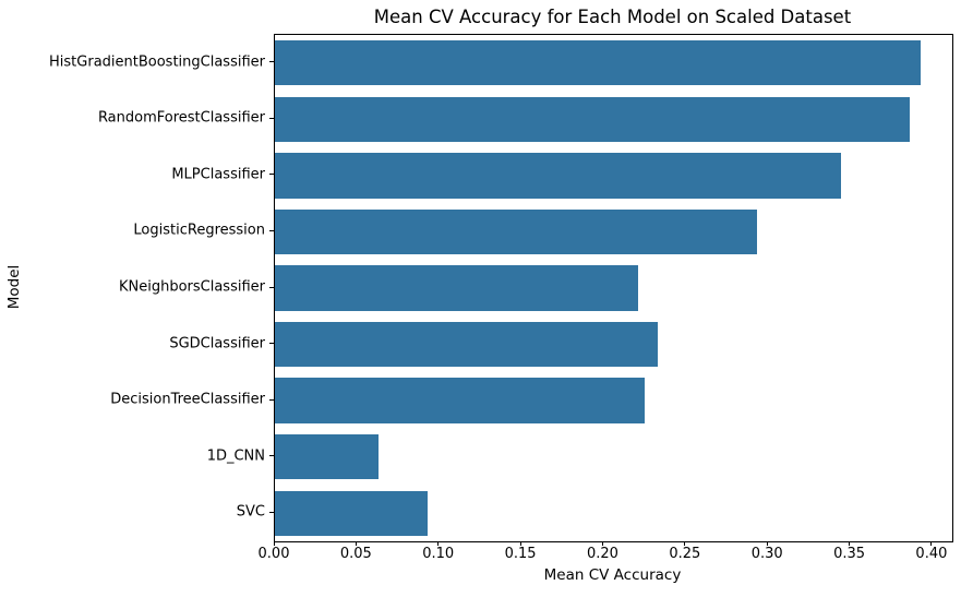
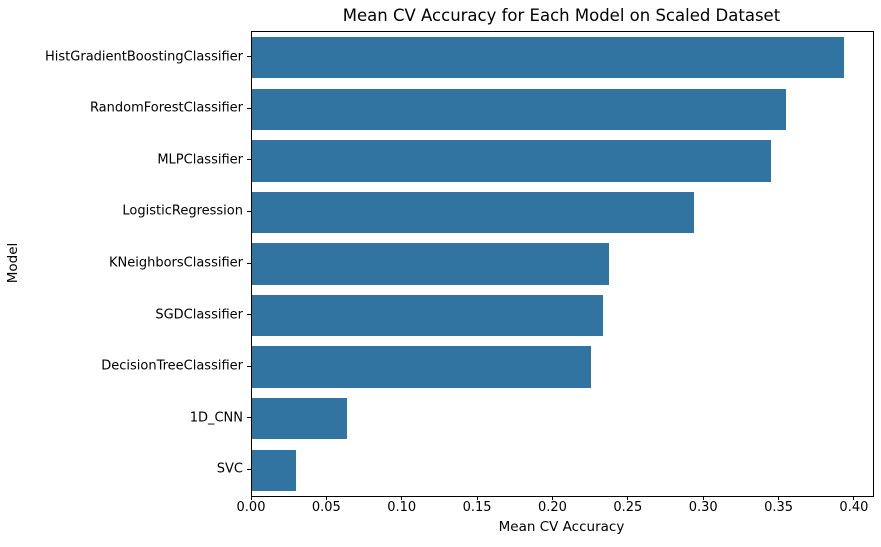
RandomForestClassifier: 0.386 -> 0.354
KNeighborsClassifier: 0.221 -> 0.237
SVC: 0.093 -> 0.029
